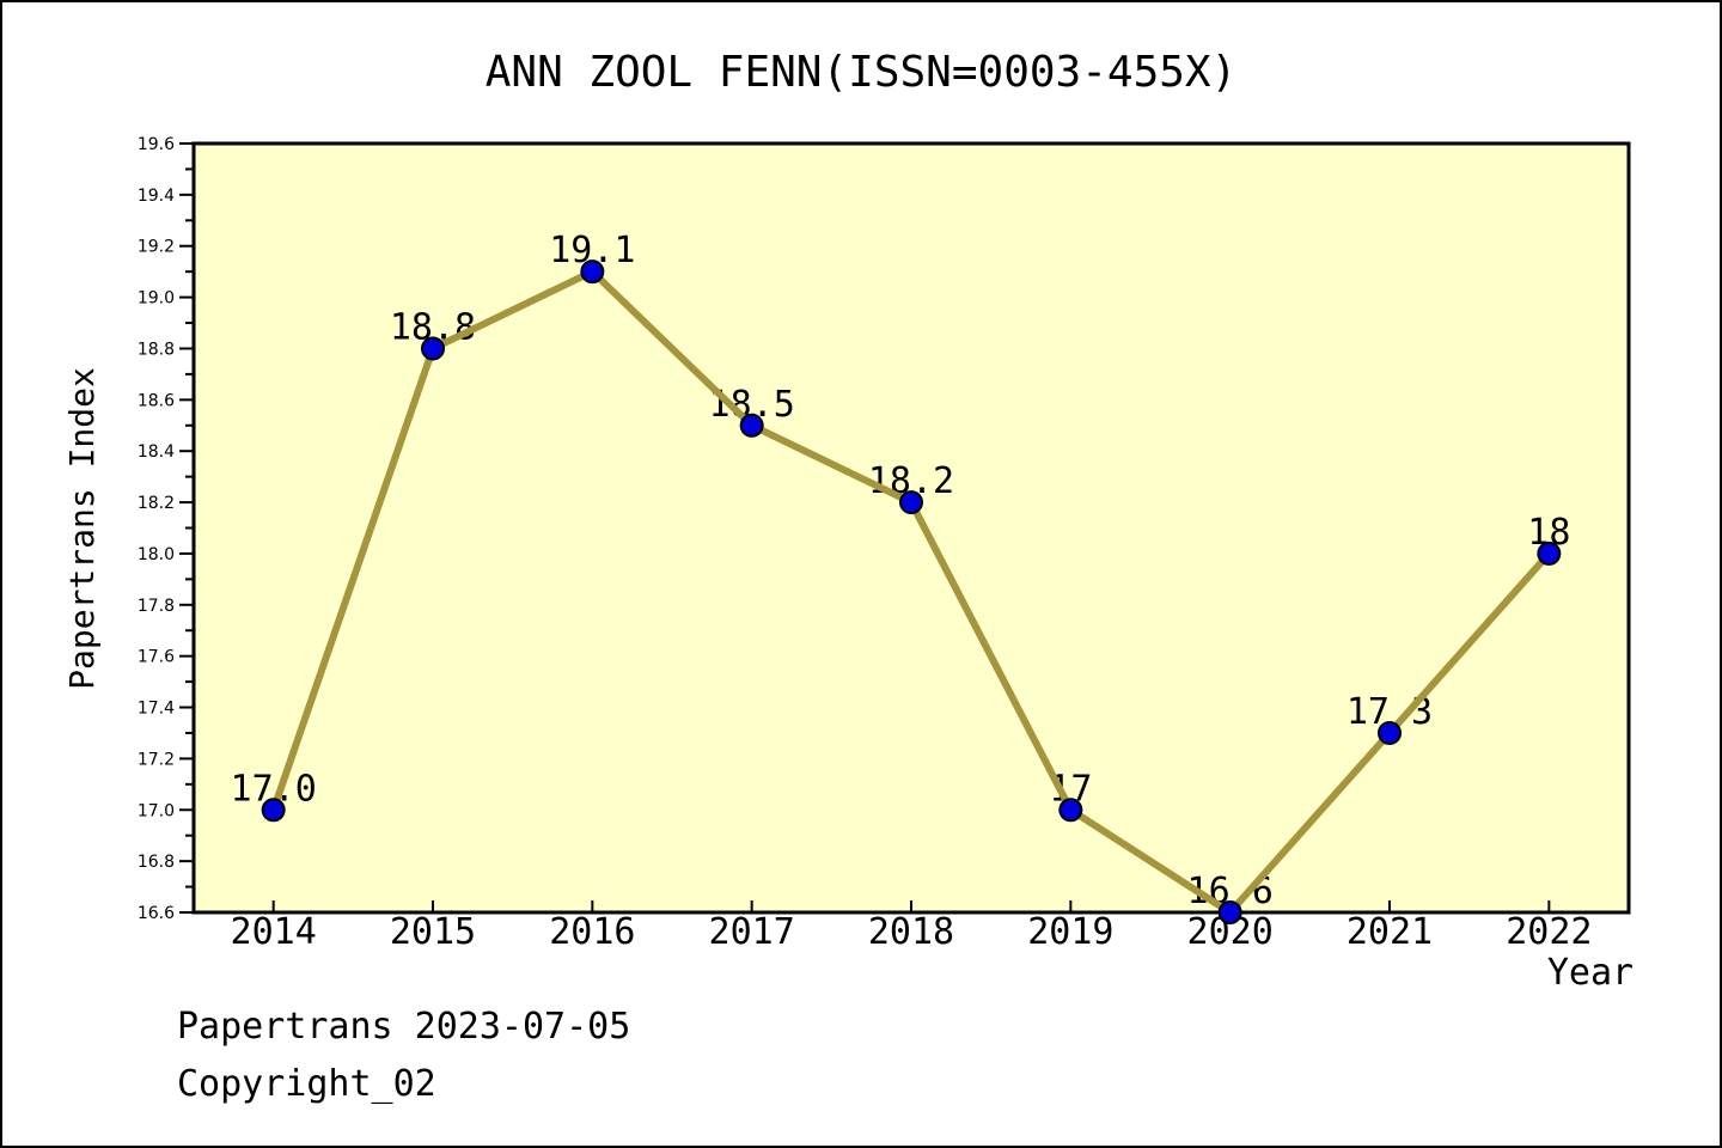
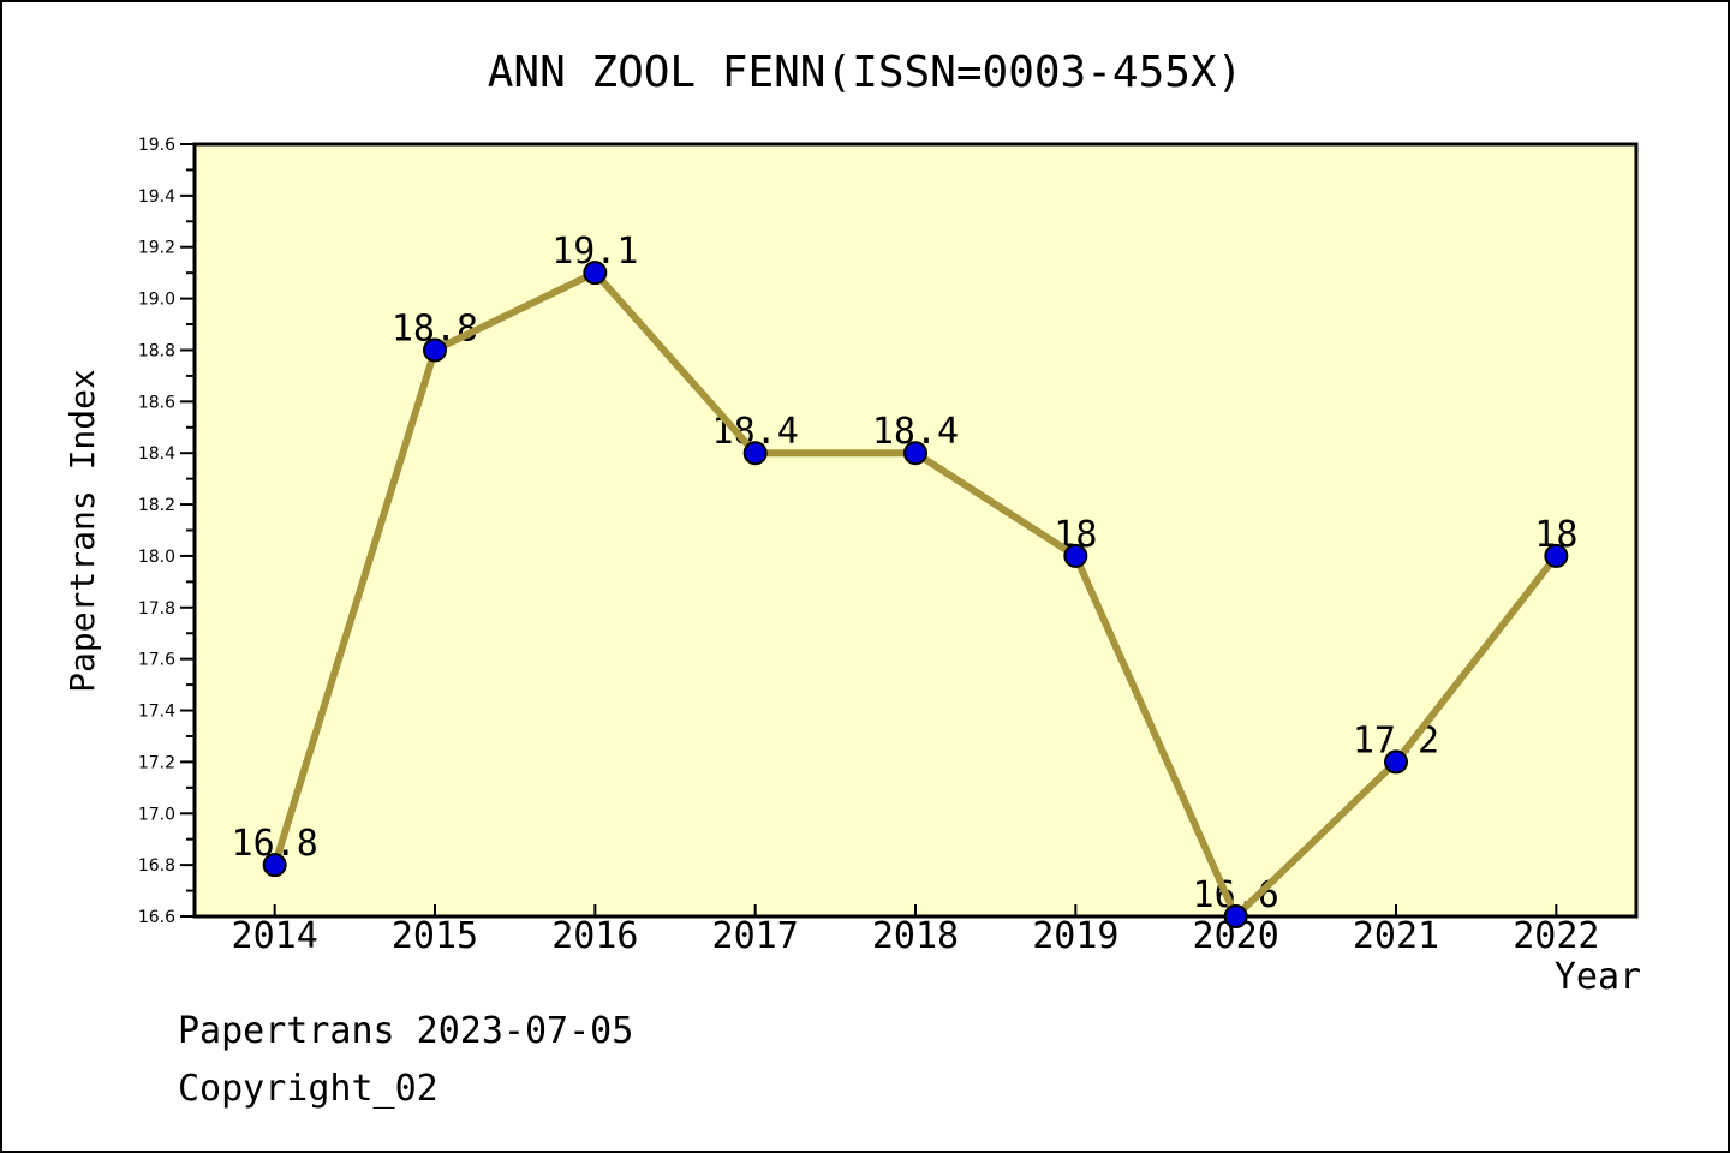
2014: 17.0 -> 16.8
2017: 18.5 -> 18.4
2018: 18.2 -> 18.4
2019: 17 -> 18
2021: 17.3 -> 17.2
